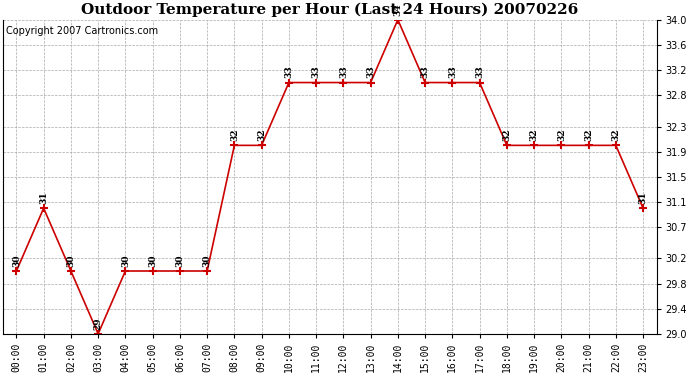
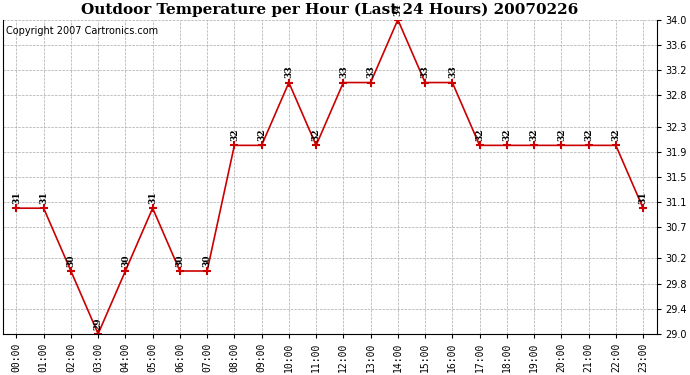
00:00: 30 -> 31
05:00: 30 -> 31
11:00: 33 -> 32
17:00: 33 -> 32
